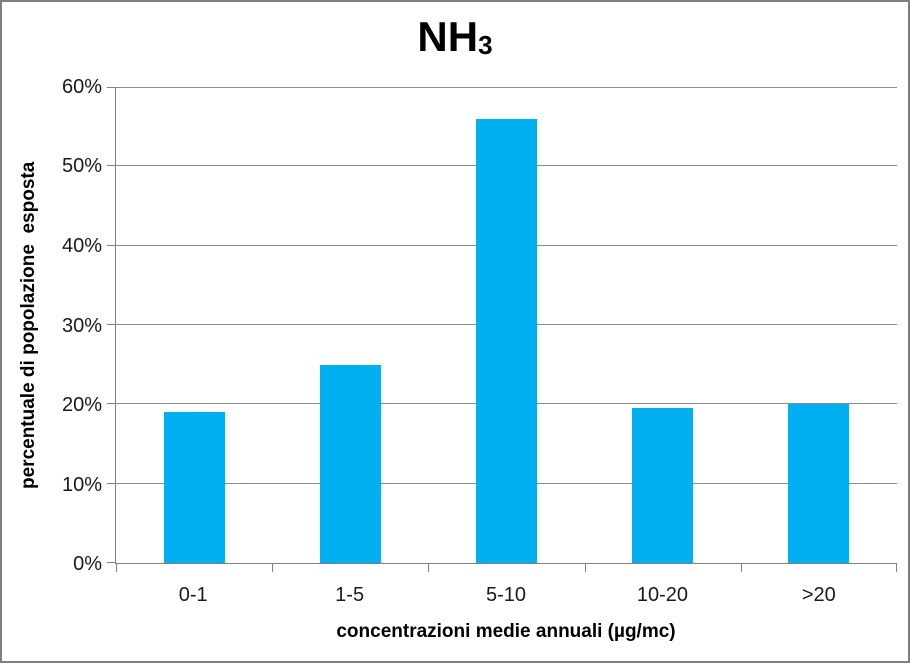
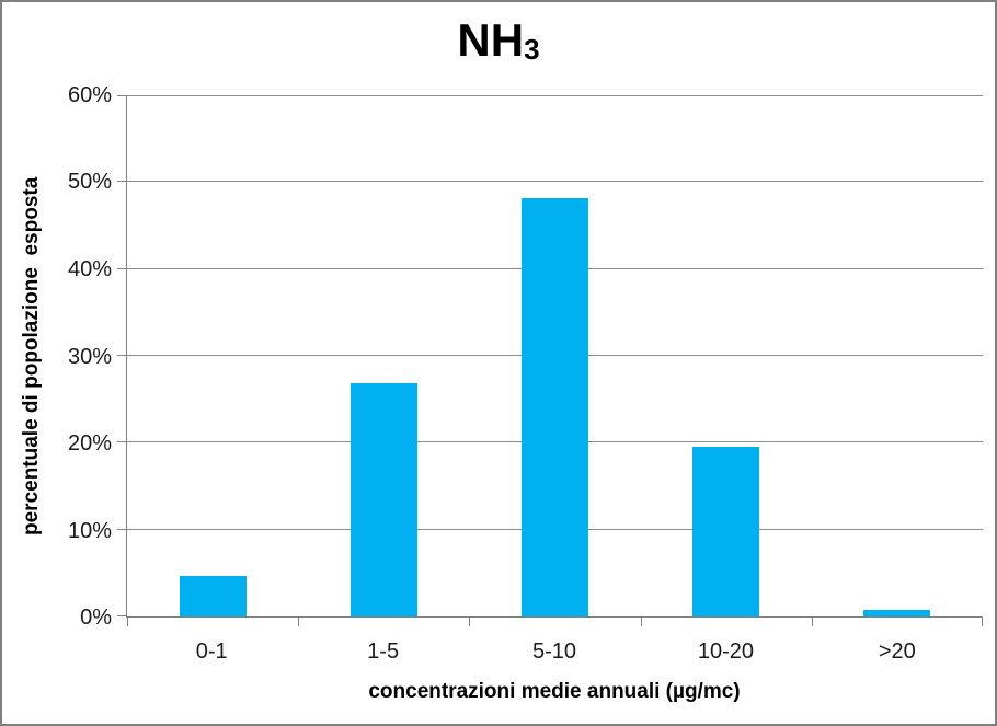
0-1: 19% -> 5%
1-5: 25% -> 27%
5-10: 56% -> 48%
>20: 20% -> 1%
